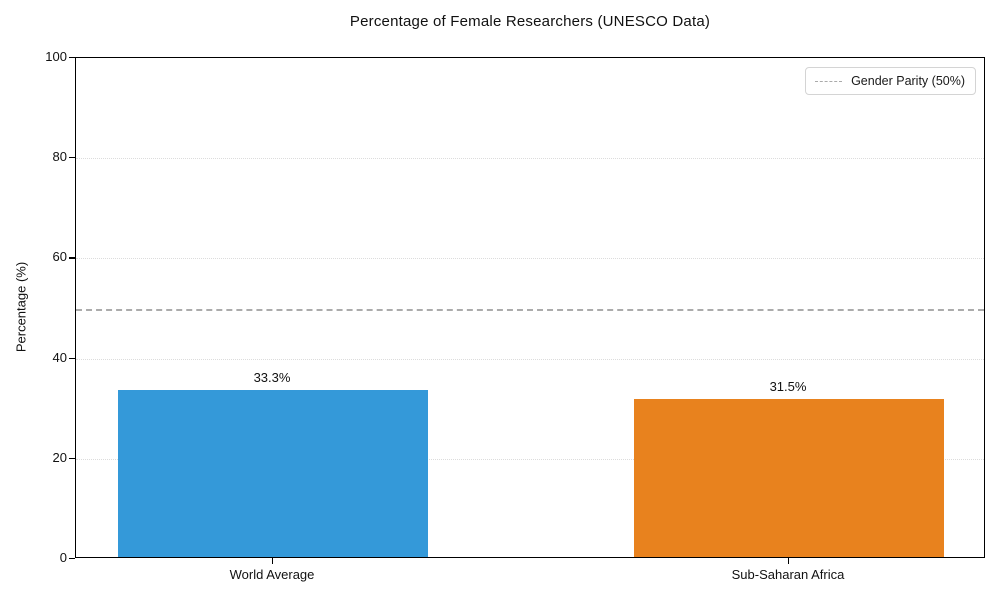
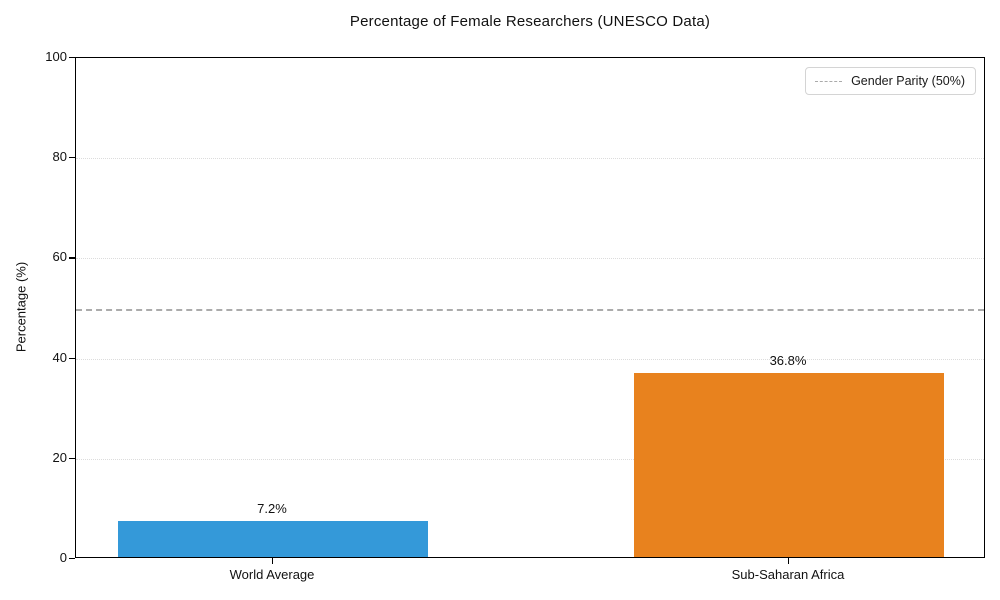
World Average: 33.3% -> 7.2%
Sub-Saharan Africa: 31.5% -> 36.8%
